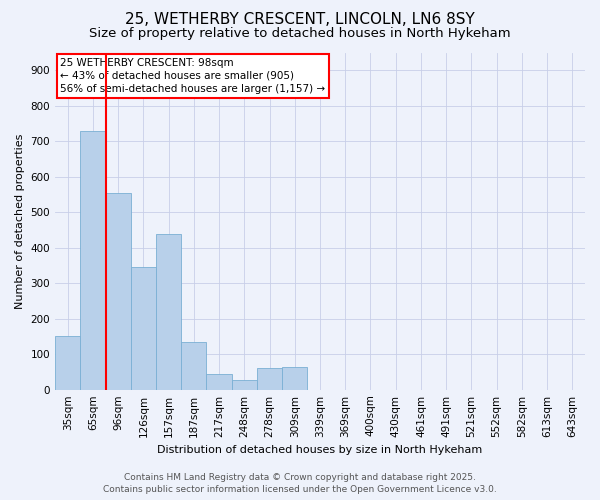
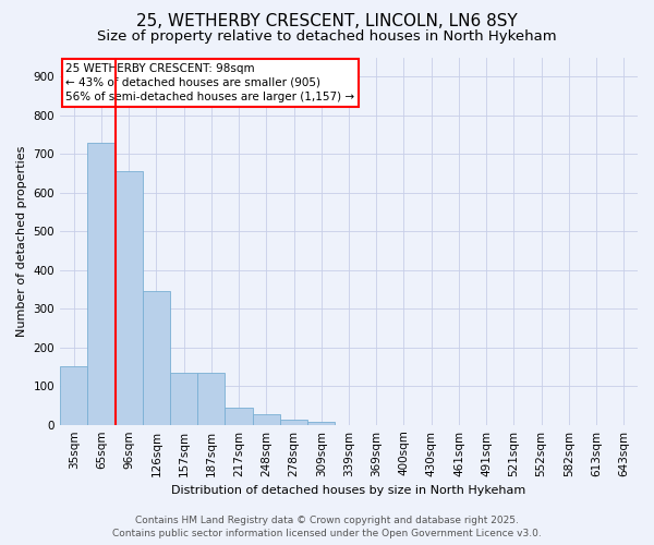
96sqm: 555 -> 655
157sqm: 440 -> 135
278sqm: 60 -> 12
309sqm: 65 -> 8
